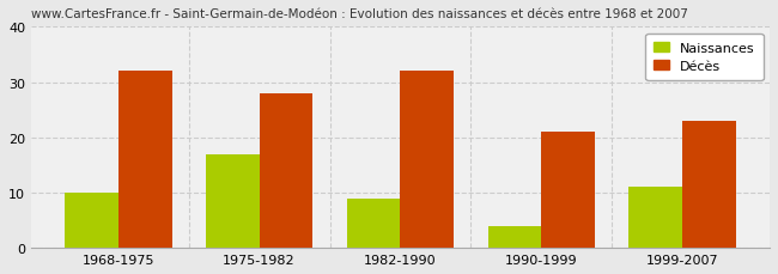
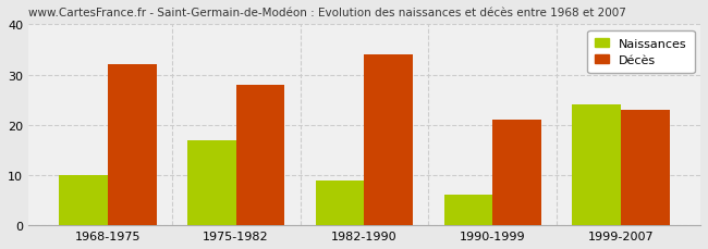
Décès/1982-1990: 32 -> 34
Naissances/1990-1999: 4 -> 6
Naissances/1999-2007: 11 -> 24
